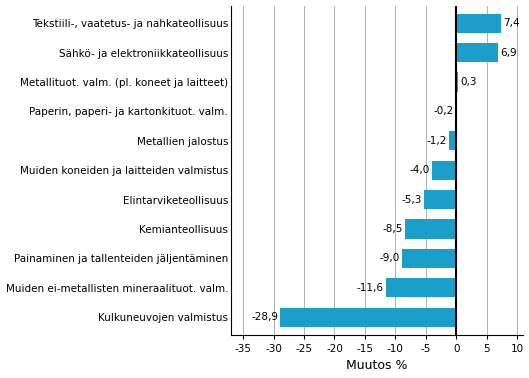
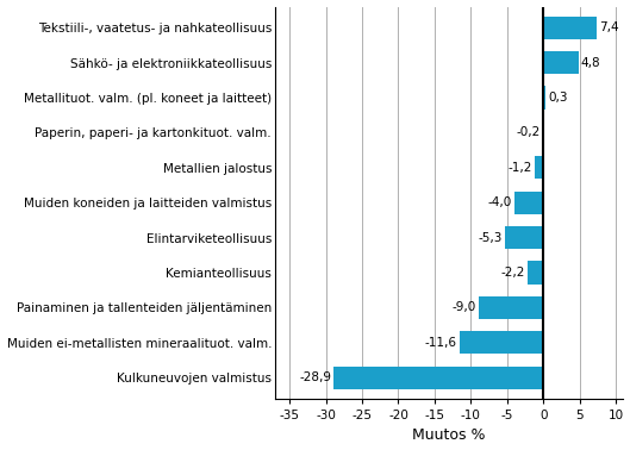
Sähkö- ja elektroniikkateollisuus: 6,9 -> 4,8
Kemianteollisuus: -8,5 -> -2,2
